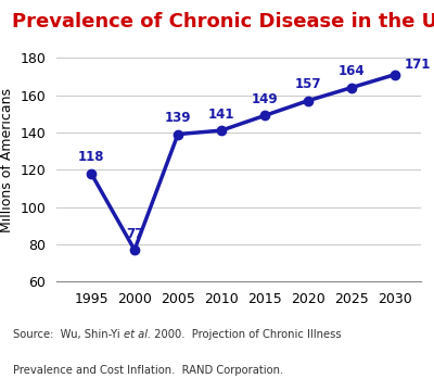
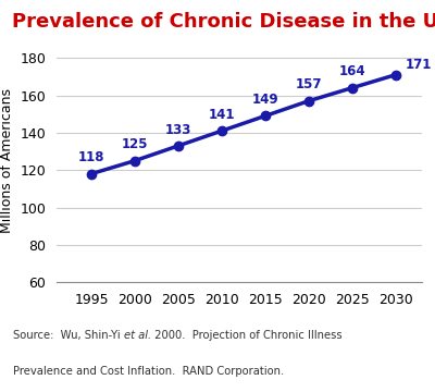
2000: 77 -> 125
2005: 139 -> 133
